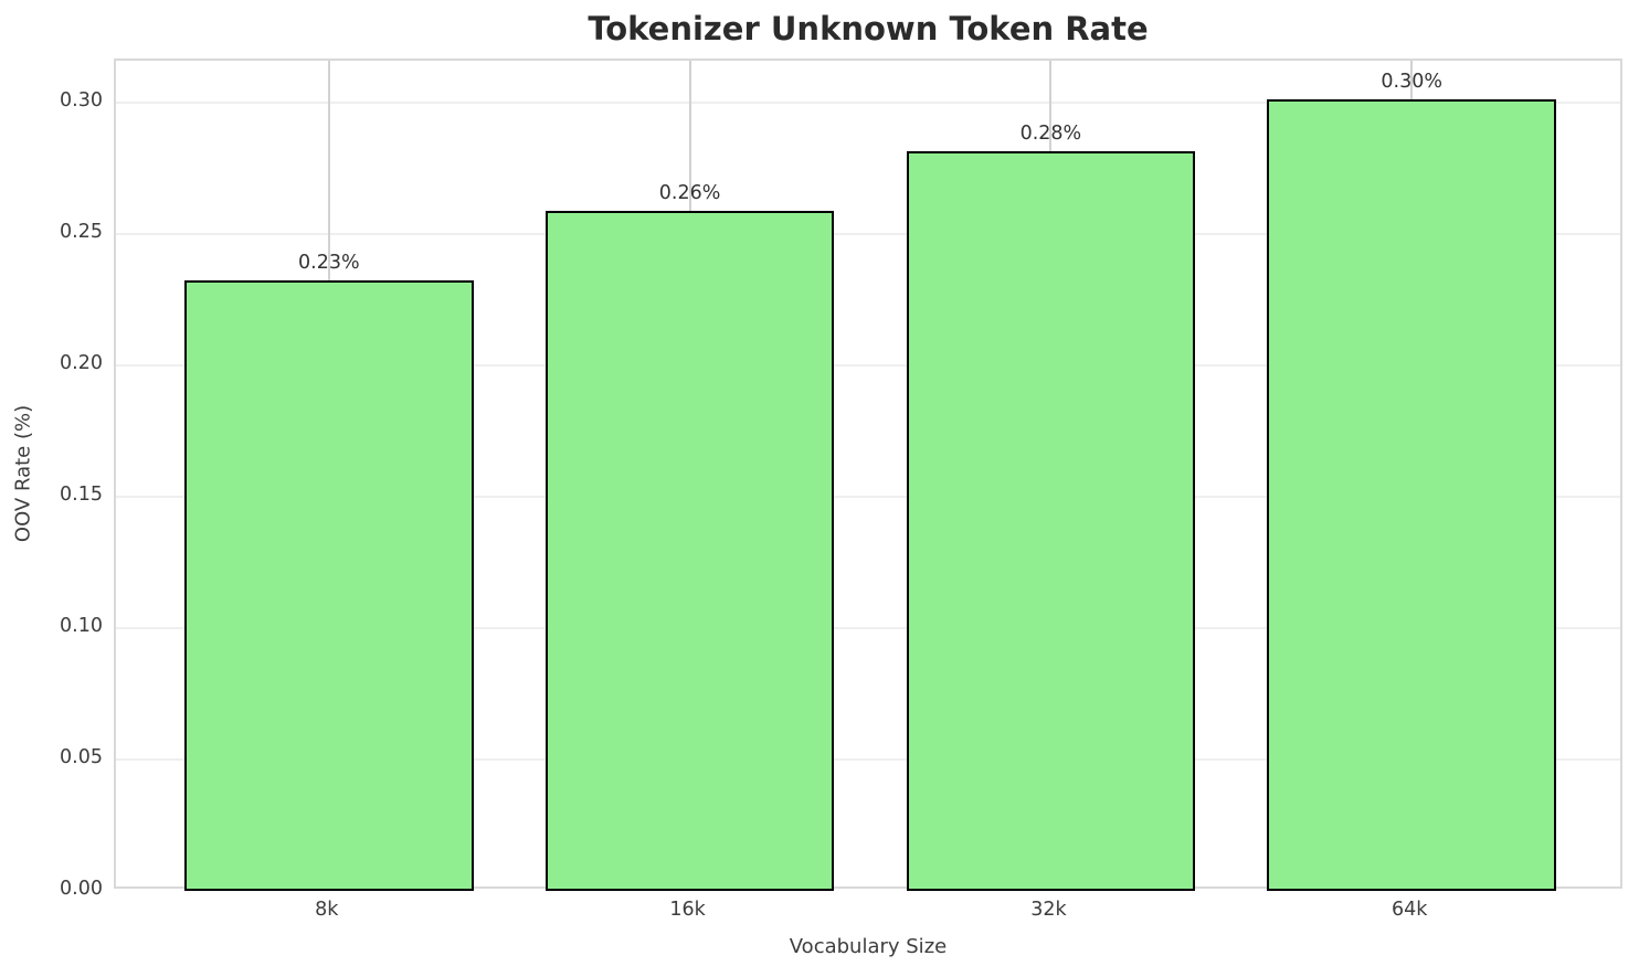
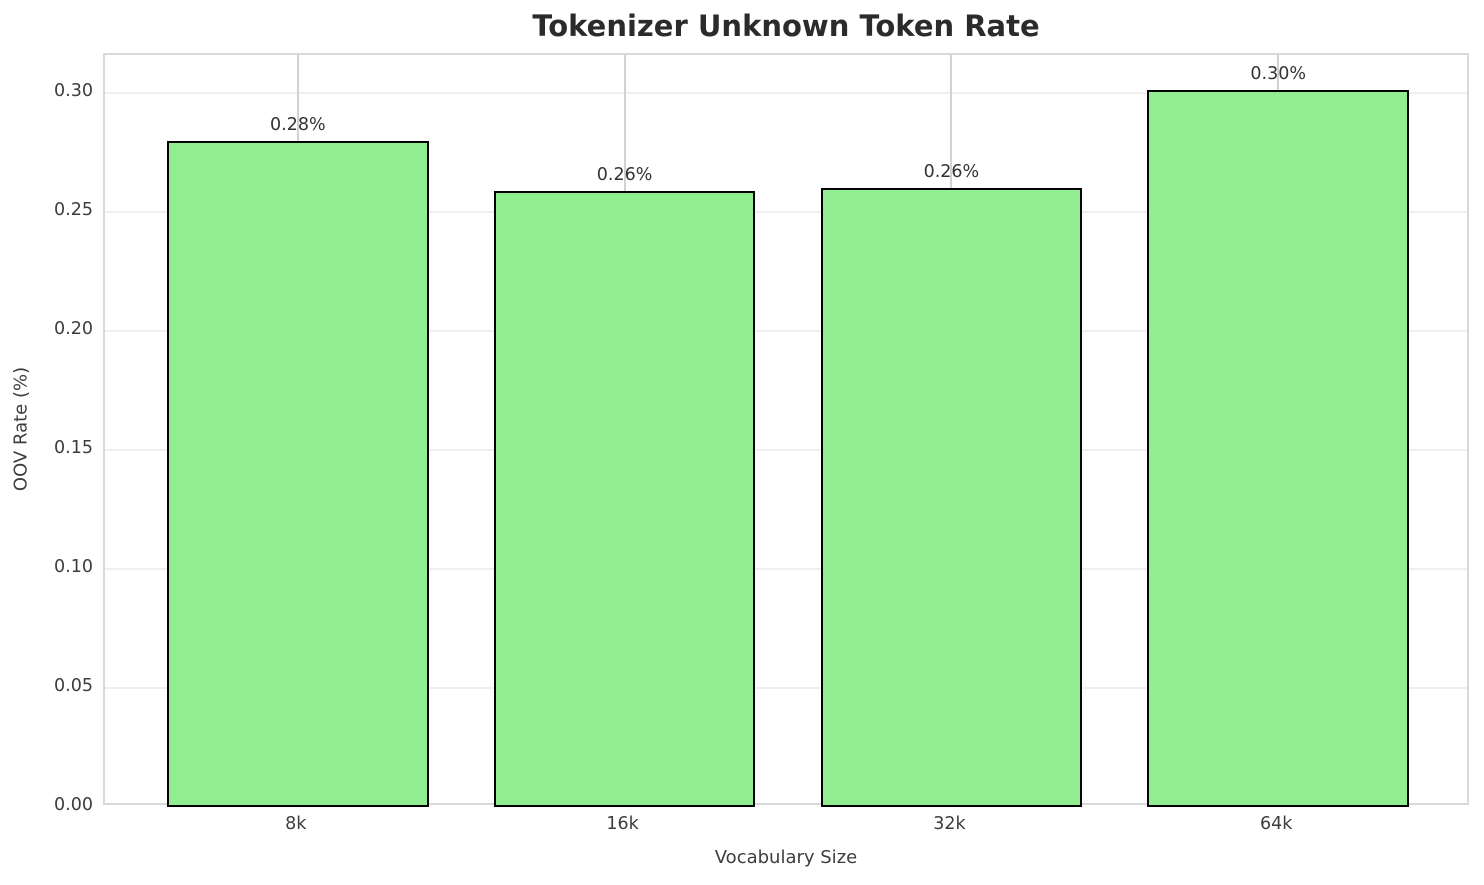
8k: 0.23% -> 0.28%
32k: 0.28% -> 0.26%
